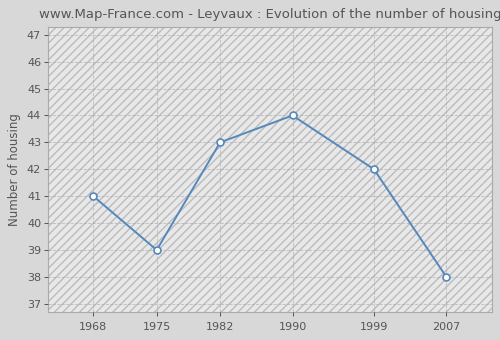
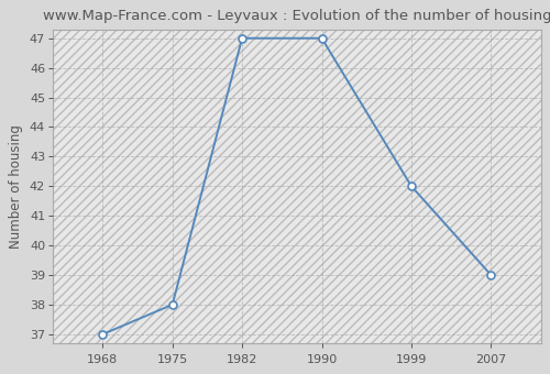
1968: 41 -> 37
1975: 39 -> 38
1982: 43 -> 47
1990: 44 -> 47
2007: 38 -> 39
